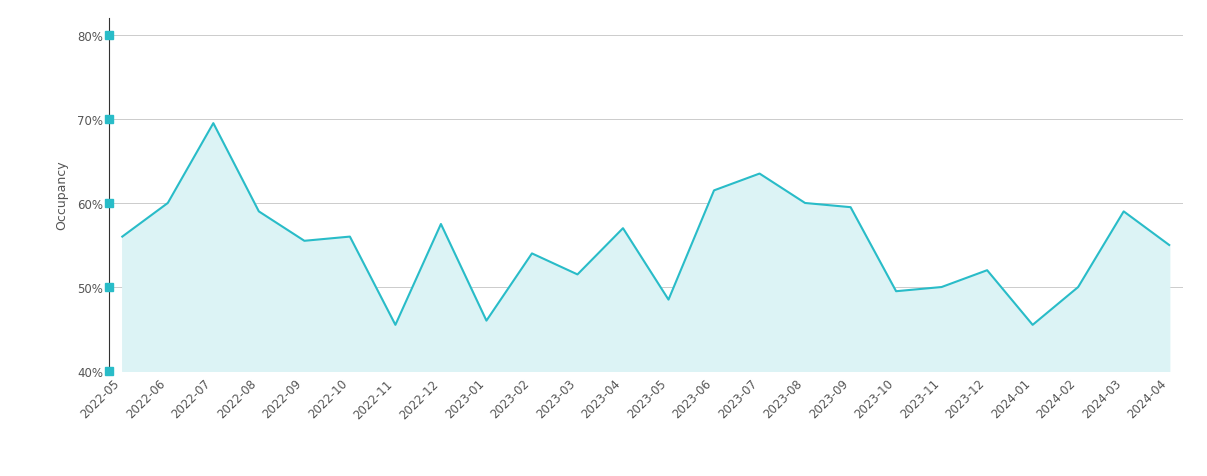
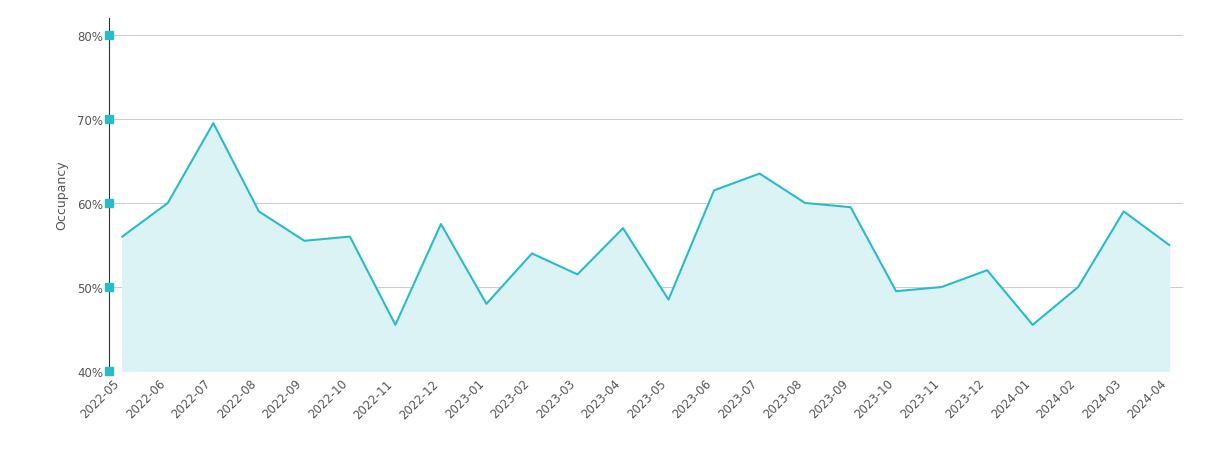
2023-01: 46.0% -> 48.0%
